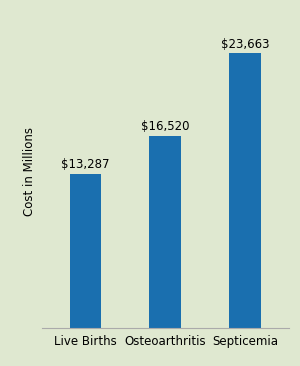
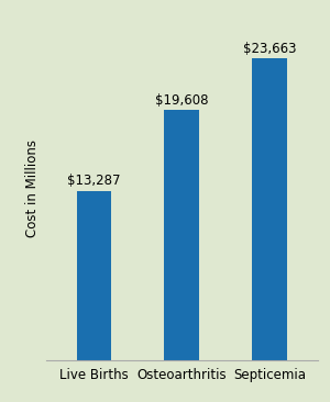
Osteoarthritis: $16,520 -> $19,608
